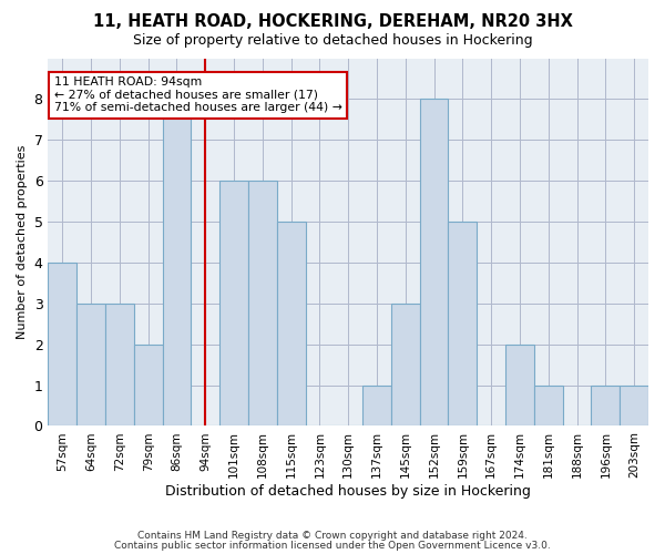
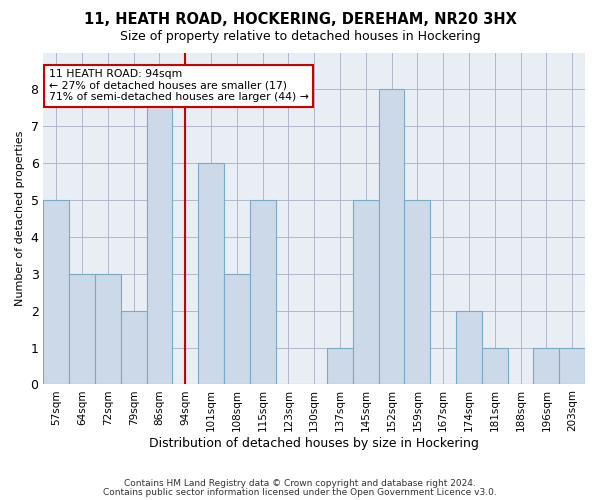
57sqm: 4 -> 5
108sqm: 6 -> 3
145sqm: 3 -> 5
